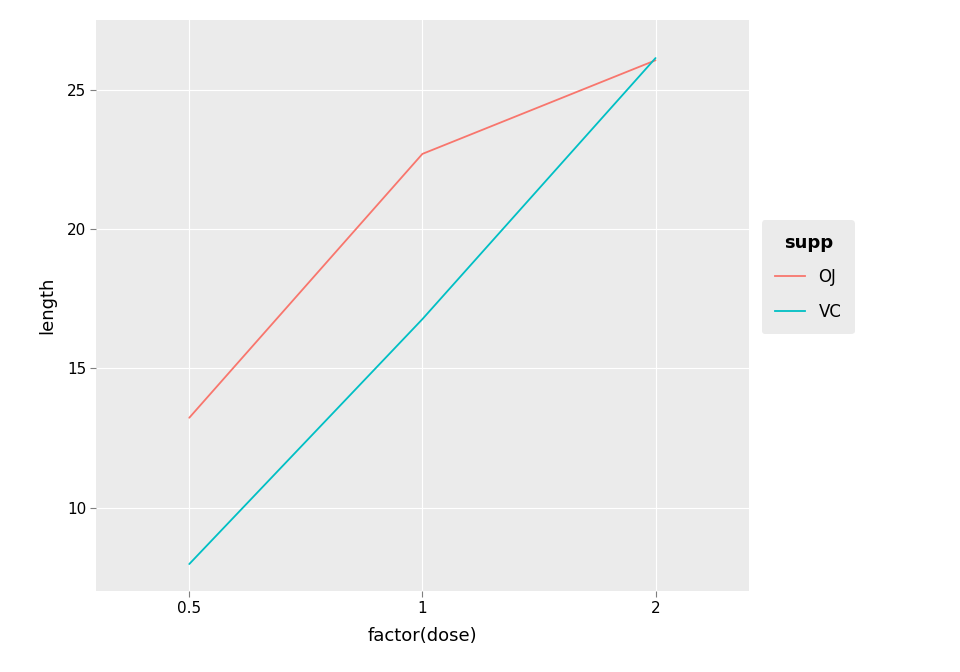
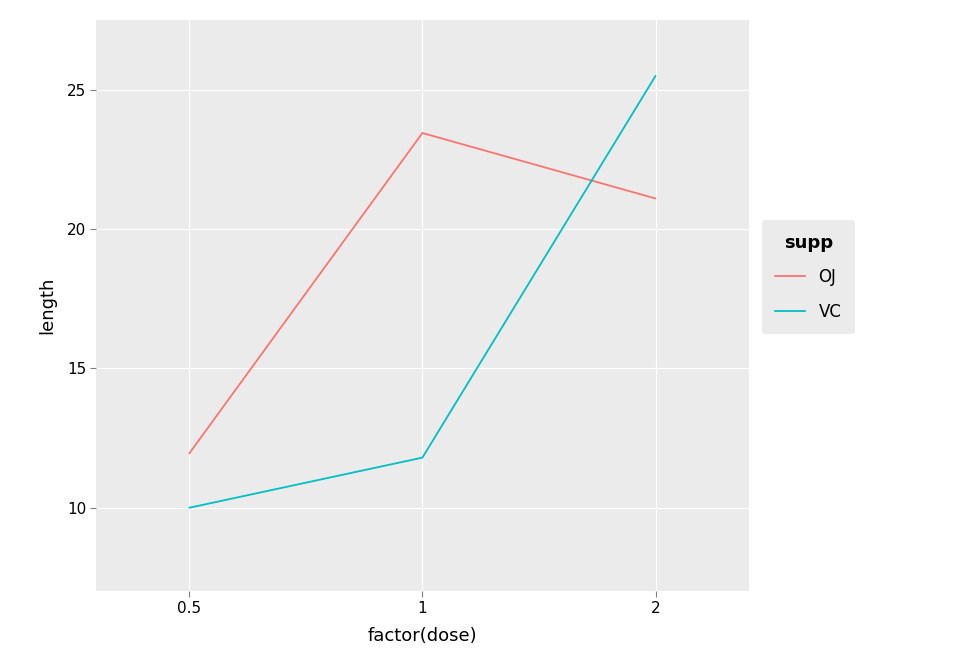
OJ/0.5: 13.23 -> 11.95
VC/0.5: 7.98 -> 10.00
OJ/1: 22.70 -> 23.45
VC/1: 16.77 -> 11.80
OJ/2: 26.06 -> 21.10
VC/2: 26.14 -> 25.50
